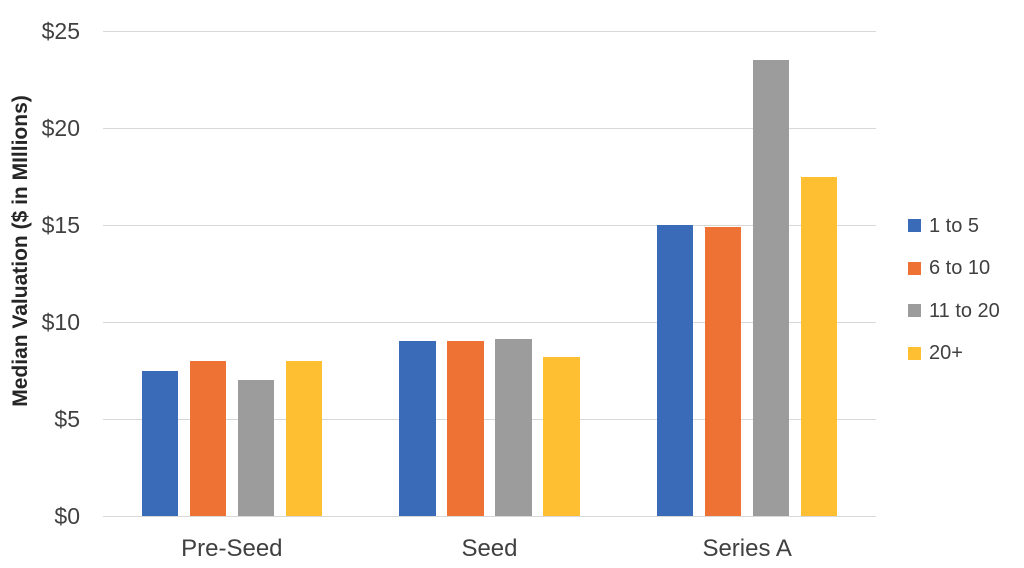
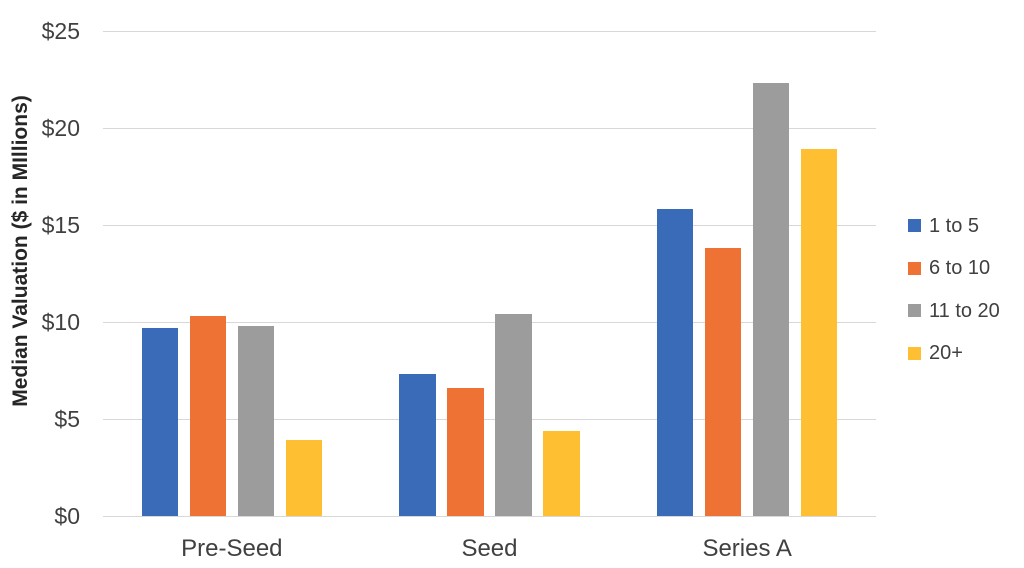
1 to 5/Pre-Seed: $7.5 -> $9.7
6 to 10/Pre-Seed: $8.0 -> $10.3
11 to 20/Pre-Seed: $7.0 -> $9.8
20+/Pre-Seed: $8.0 -> $3.9
1 to 5/Seed: $9.0 -> $7.3
6 to 10/Seed: $9.0 -> $6.6
11 to 20/Seed: $9.1 -> $10.4
20+/Seed: $8.2 -> $4.4
1 to 5/Series A: $15.0 -> $15.8
6 to 10/Series A: $14.9 -> $13.8
11 to 20/Series A: $23.5 -> $22.3
20+/Series A: $17.5 -> $18.9
